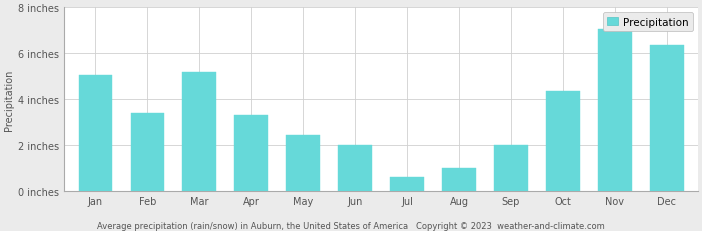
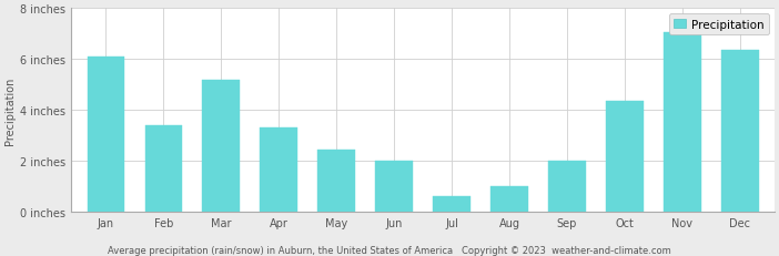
Jan: 5.05 inches -> 6.10 inches
